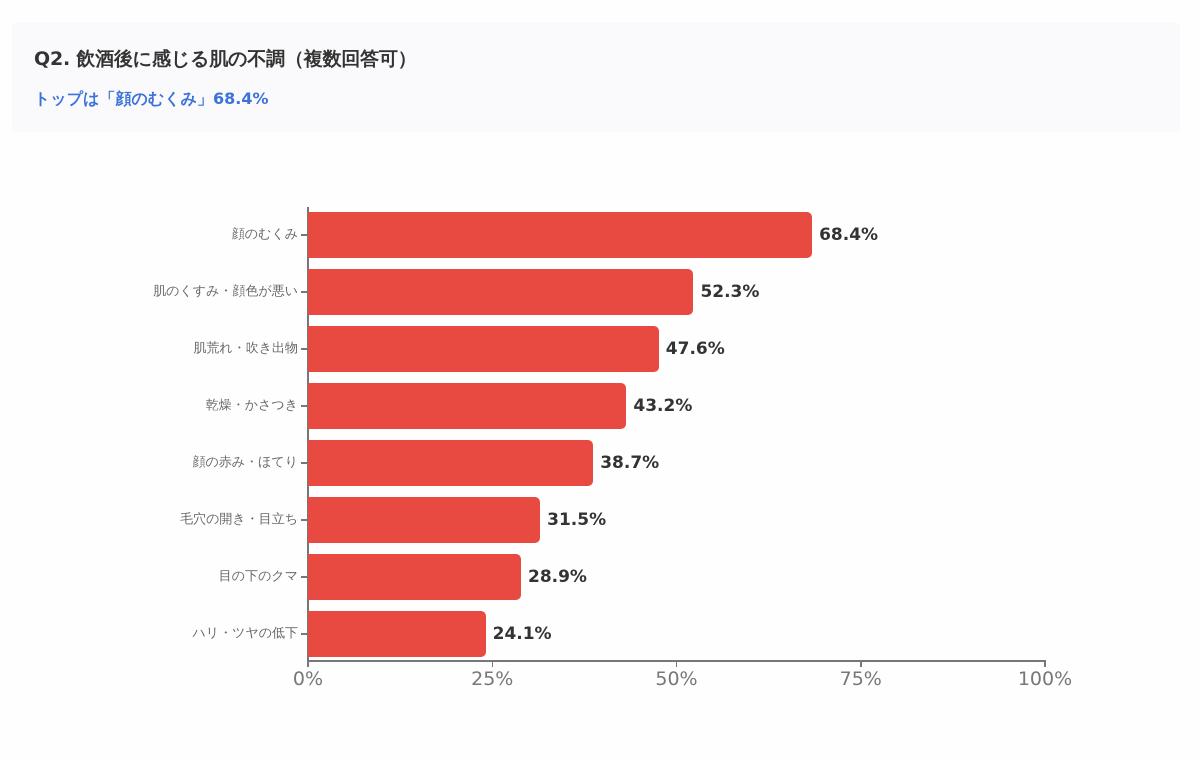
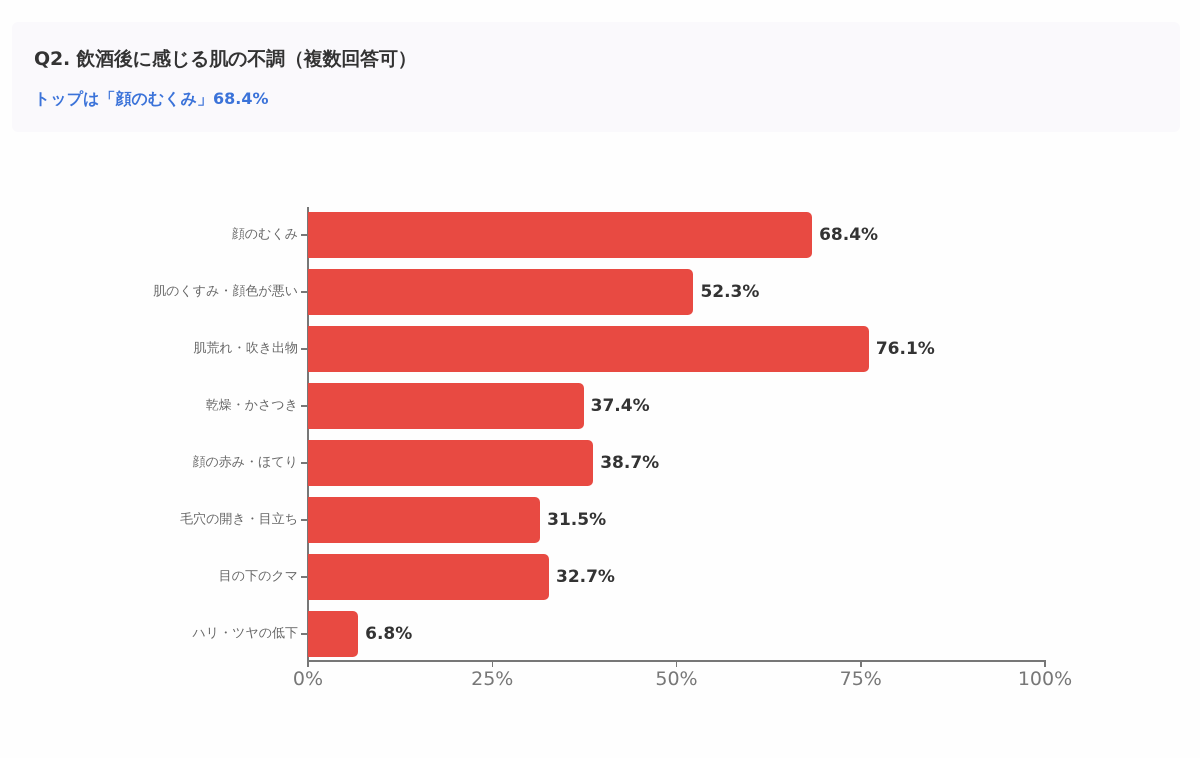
肌荒れ・吹き出物: 47.6% -> 76.1%
乾燥・かさつき: 43.2% -> 37.4%
目の下のクマ: 28.9% -> 32.7%
ハリ・ツヤの低下: 24.1% -> 6.8%
